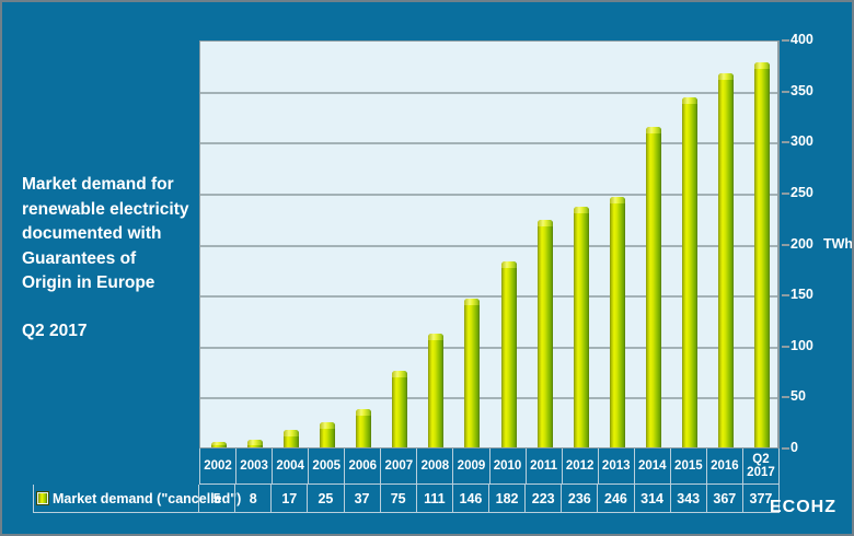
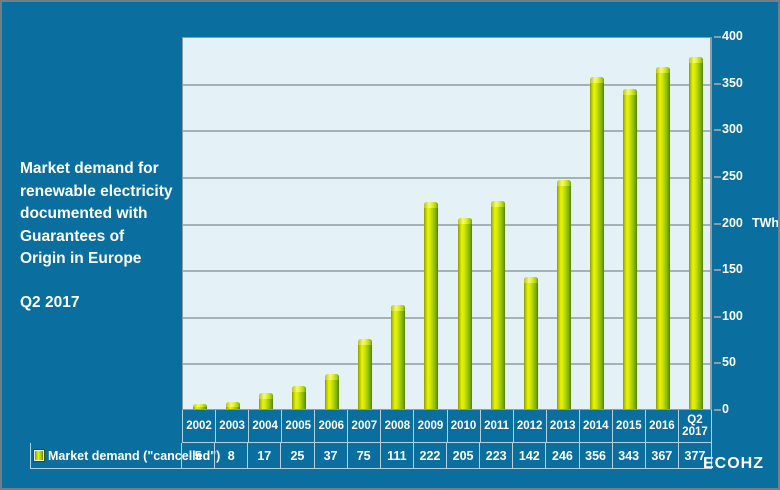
2009: 146 -> 222
2010: 182 -> 205
2012: 236 -> 142
2014: 314 -> 356
